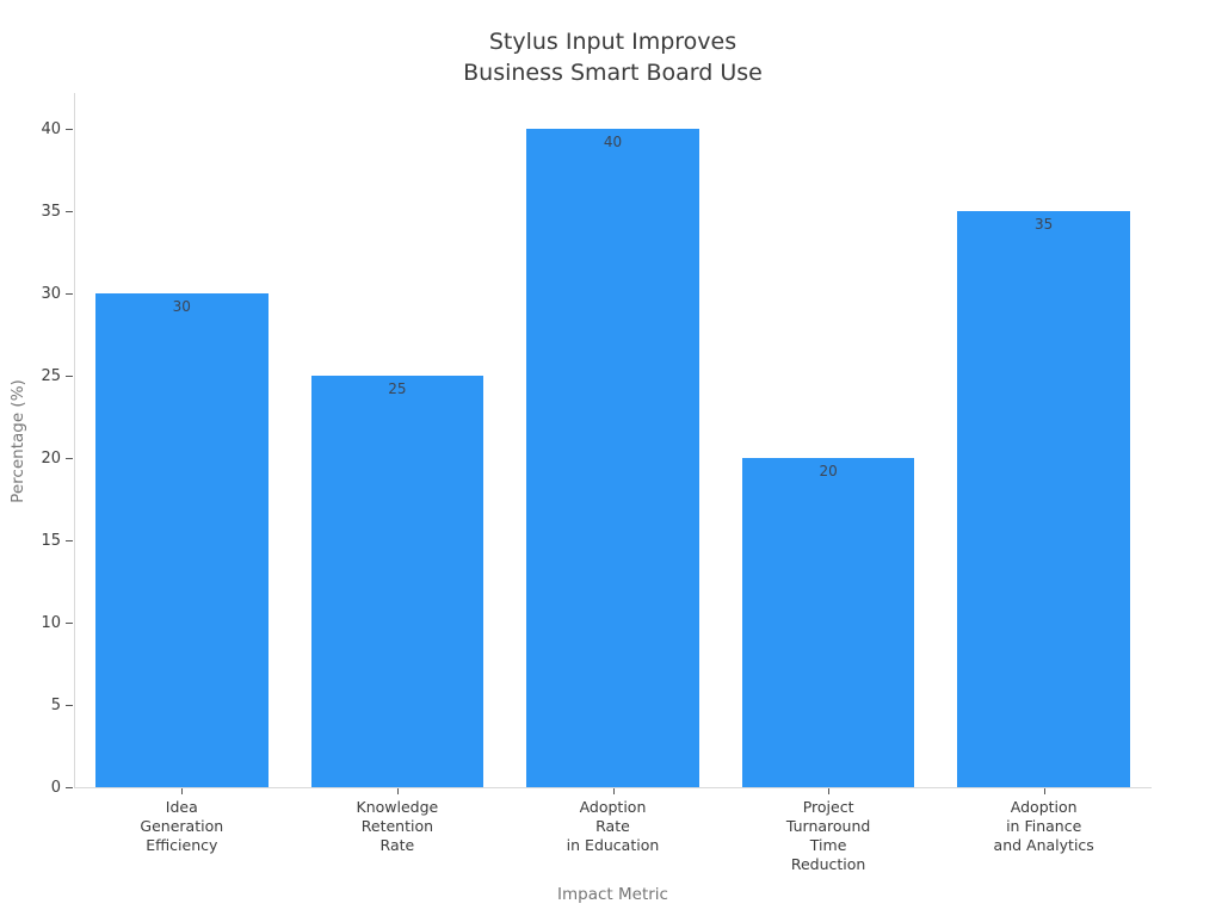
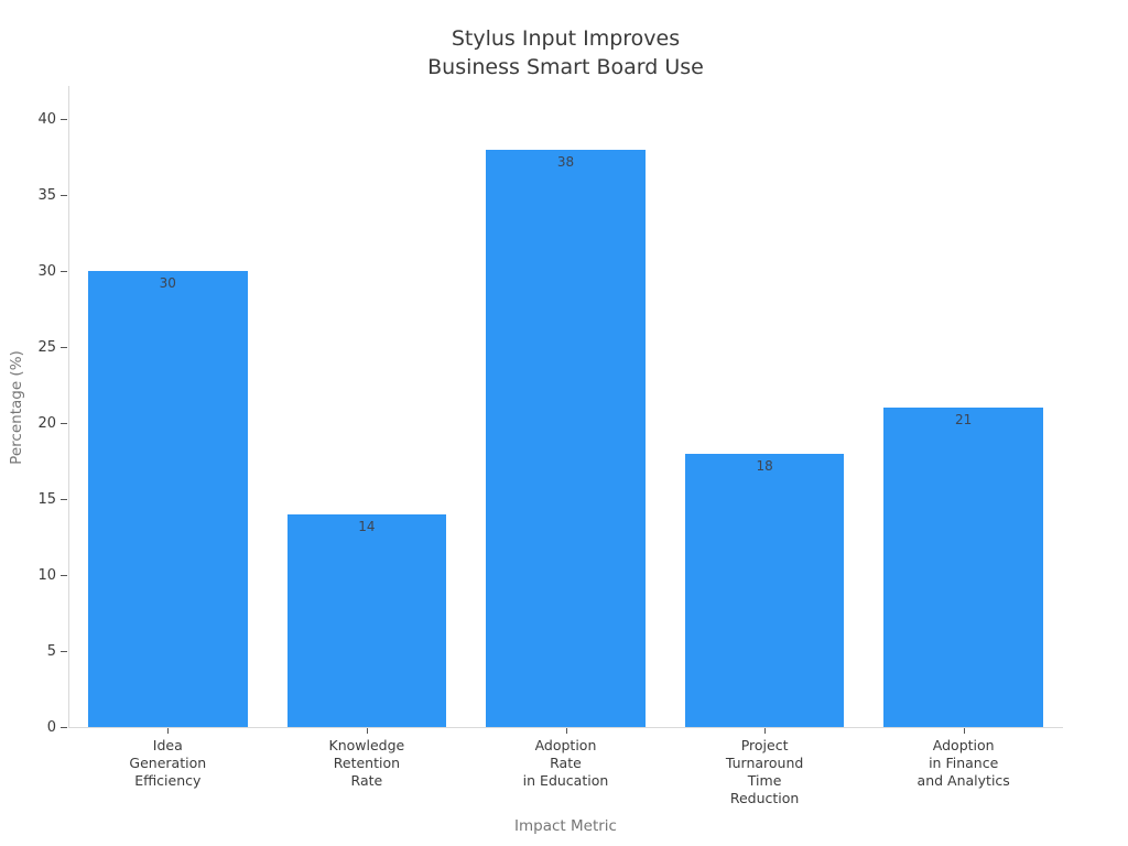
Knowledge Retention Rate: 25 -> 14
Adoption Rate in Education: 40 -> 38
Project Turnaround Time Reduction: 20 -> 18
Adoption in Finance and Analytics: 35 -> 21
